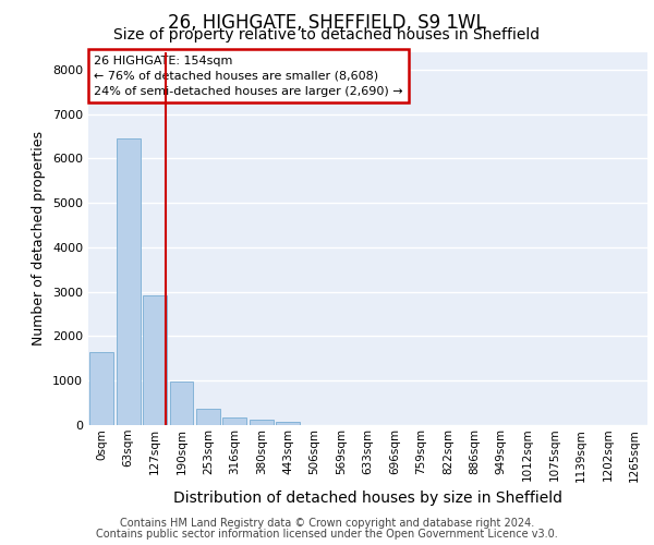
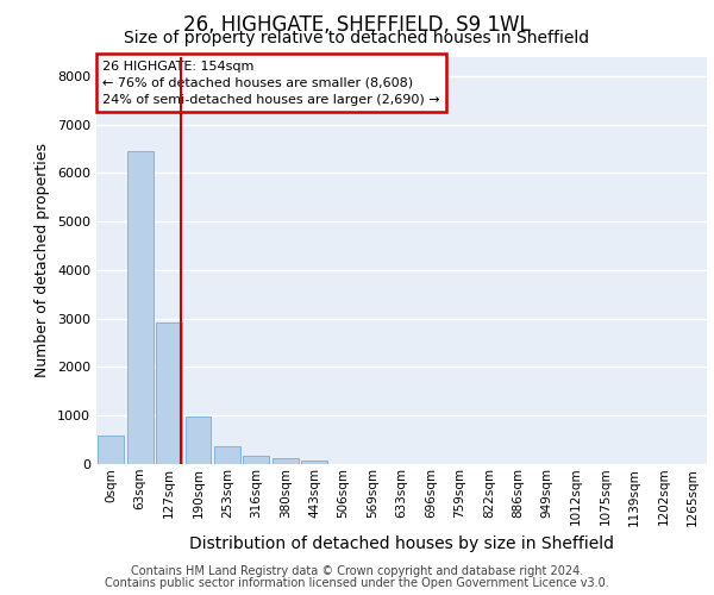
0sqm: 1650 -> 580
